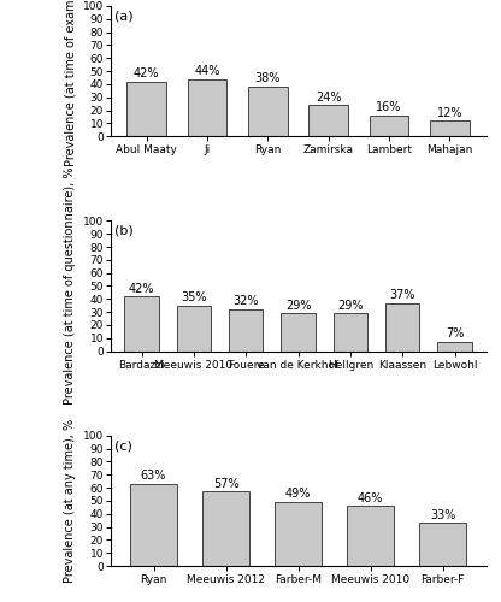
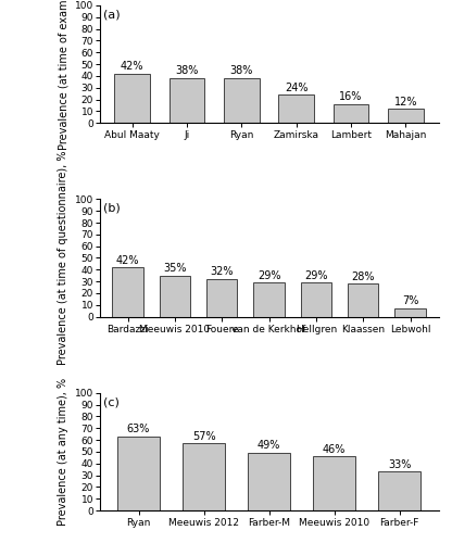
Ji: 44% -> 38%
Klaassen: 37% -> 28%
